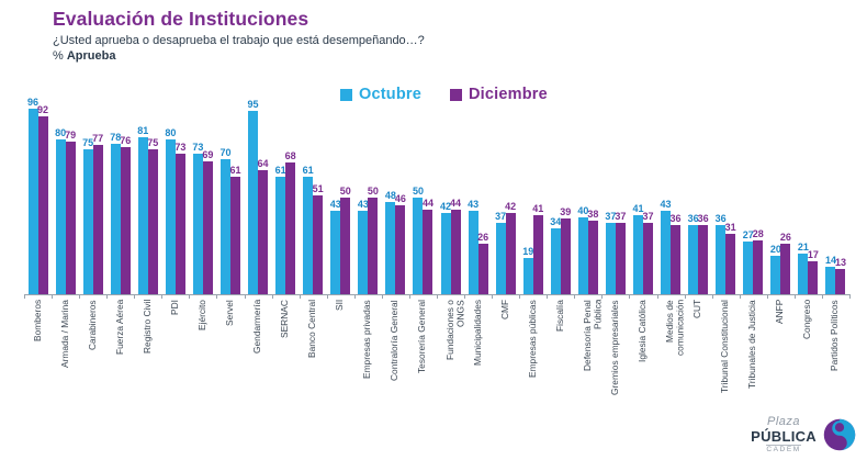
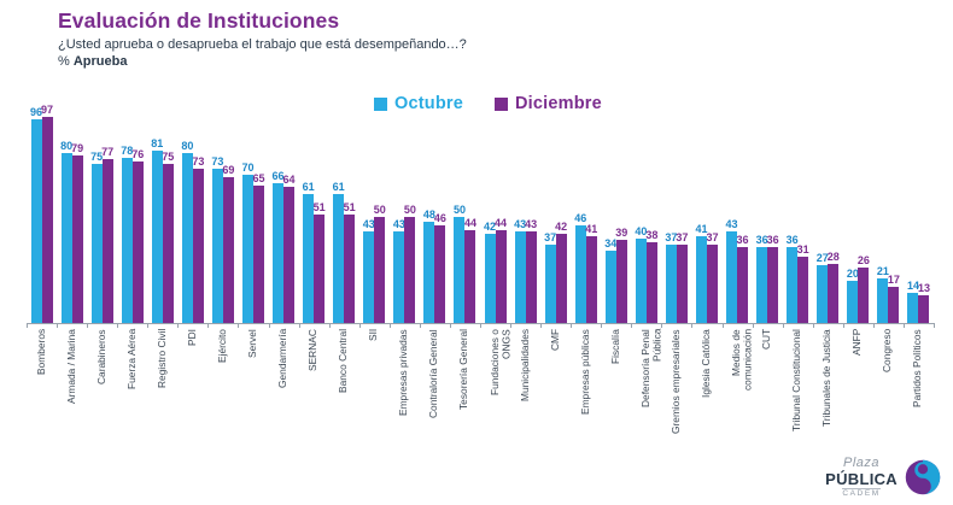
Diciembre/Bomberos: 92 -> 97
Diciembre/Servel: 61 -> 65
Octubre/Gendarmería: 95 -> 66
Diciembre/SERNAC: 68 -> 51
Diciembre/Municipalidades: 26 -> 43
Octubre/Empresas públicas: 19 -> 46
